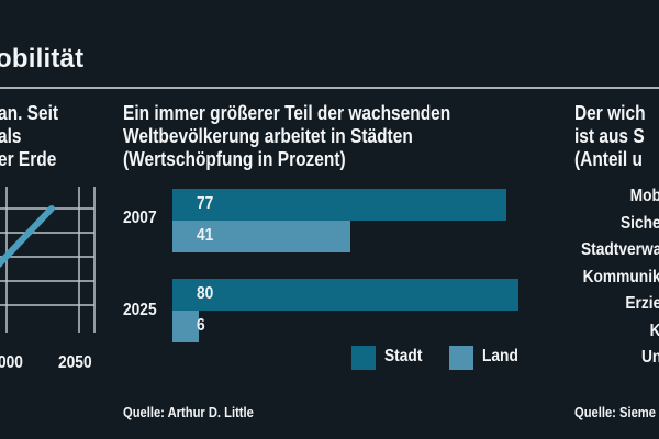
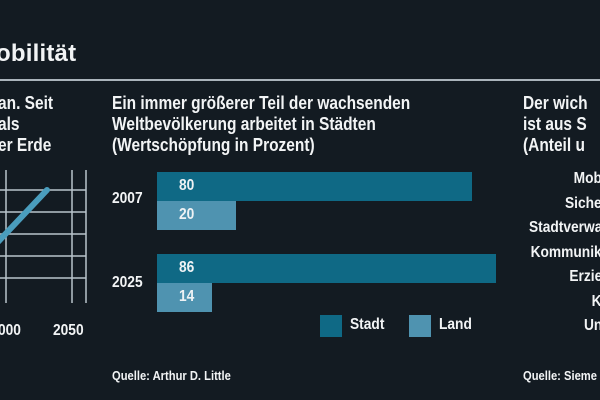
Stadt/2007: 77 -> 80
Land/2007: 41 -> 20
Stadt/2025: 80 -> 86
Land/2025: 6 -> 14
